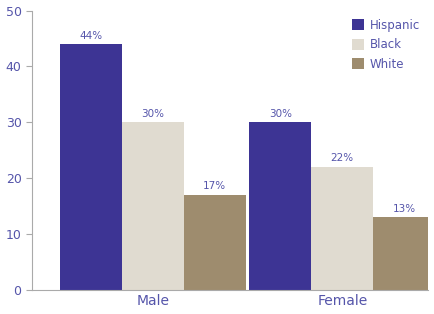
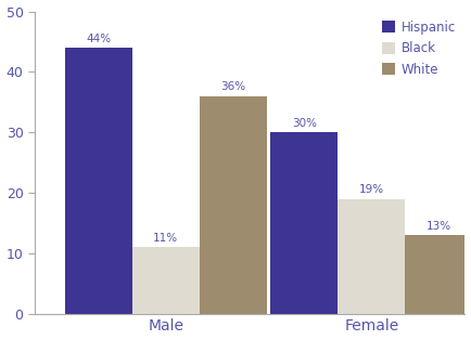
Black/Male: 30% -> 11%
White/Male: 17% -> 36%
Black/Female: 22% -> 19%
